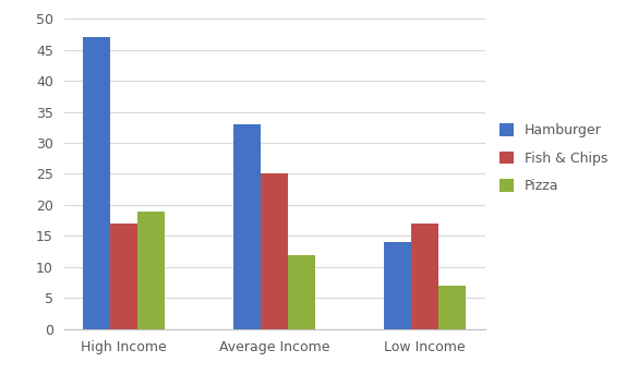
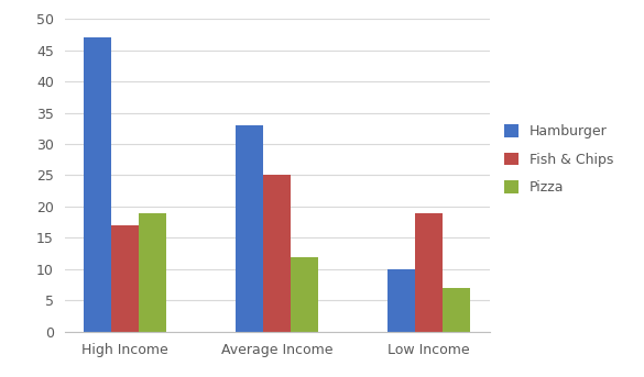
Hamburger/Low Income: 14 -> 10
Fish & Chips/Low Income: 17 -> 19
